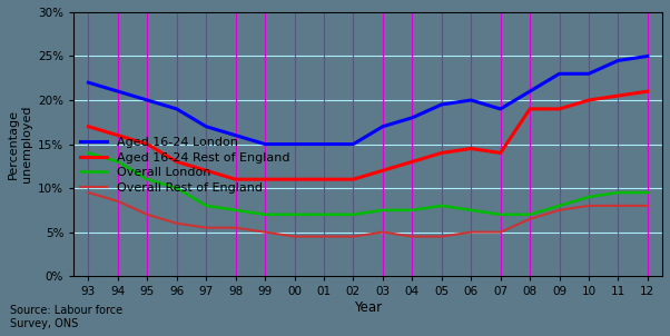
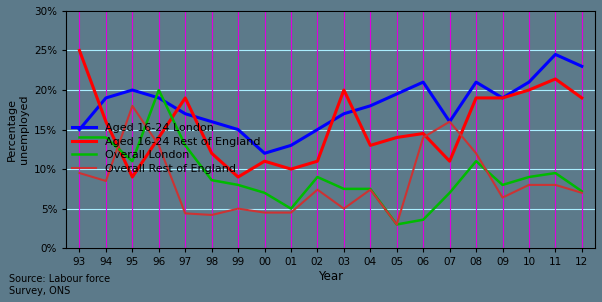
Aged 16-24 London/93: 22.0% -> 15.0%
Aged 16-24 Rest of England/93: 17.0% -> 25.0%
Aged 16-24 London/94: 21.0% -> 19.0%
Overall London/94: 13.0% -> 14.0%
Aged 16-24 Rest of England/95: 15.0% -> 9.0%
Overall Rest of England/95: 7.0% -> 18.0%
Aged 16-24 Rest of England/96: 13.0% -> 14.0%
Overall London/96: 10.0% -> 20.0%
Overall Rest of England/96: 6.0% -> 13.0%
Aged 16-24 Rest of England/97: 12.0% -> 19.0%
Overall London/97: 8.0% -> 13.0%
Overall Rest of England/97: 5.5% -> 4.4%
Aged 16-24 Rest of England/98: 11.0% -> 12.0%
Overall London/98: 7.5% -> 8.6%
Overall Rest of England/98: 5.5% -> 4.2%
Aged 16-24 Rest of England/99: 11.0% -> 9.0%
Overall London/99: 7.0% -> 8.0%
Aged 16-24 London/00: 15.0% -> 12.0%
Aged 16-24 London/01: 15.0% -> 13.0%
Aged 16-24 Rest of England/01: 11.0% -> 10.0%
Overall London/01: 7.0% -> 5.0%
Overall London/02: 7.0% -> 9.0%
Overall Rest of England/02: 4.5% -> 7.4%
Aged 16-24 Rest of England/03: 12.0% -> 20.0%
Overall Rest of England/04: 4.5% -> 7.4%
Overall London/05: 8.0% -> 3.0%
Overall Rest of England/05: 4.5% -> 3.0%
Aged 16-24 London/06: 20.0% -> 21.0%
Overall London/06: 7.5% -> 3.6%
Overall Rest of England/06: 5.0% -> 14.0%
Aged 16-24 London/07: 19.0% -> 16.0%
Aged 16-24 Rest of England/07: 14.0% -> 11.0%
Overall Rest of England/07: 5.0% -> 16.0%
Overall London/08: 7.0% -> 11.0%
Overall Rest of England/08: 6.5% -> 12.0%
Aged 16-24 London/09: 23.0% -> 19.0%
Overall Rest of England/09: 7.5% -> 6.4%
Aged 16-24 London/10: 23.0% -> 21.0%
Aged 16-24 Rest of England/11: 20.5% -> 21.4%
Aged 16-24 London/12: 25.0% -> 23.0%
Aged 16-24 Rest of England/12: 21.0% -> 19.0%
Overall London/12: 9.5% -> 7.2%
Overall Rest of England/12: 8.0% -> 7.0%
